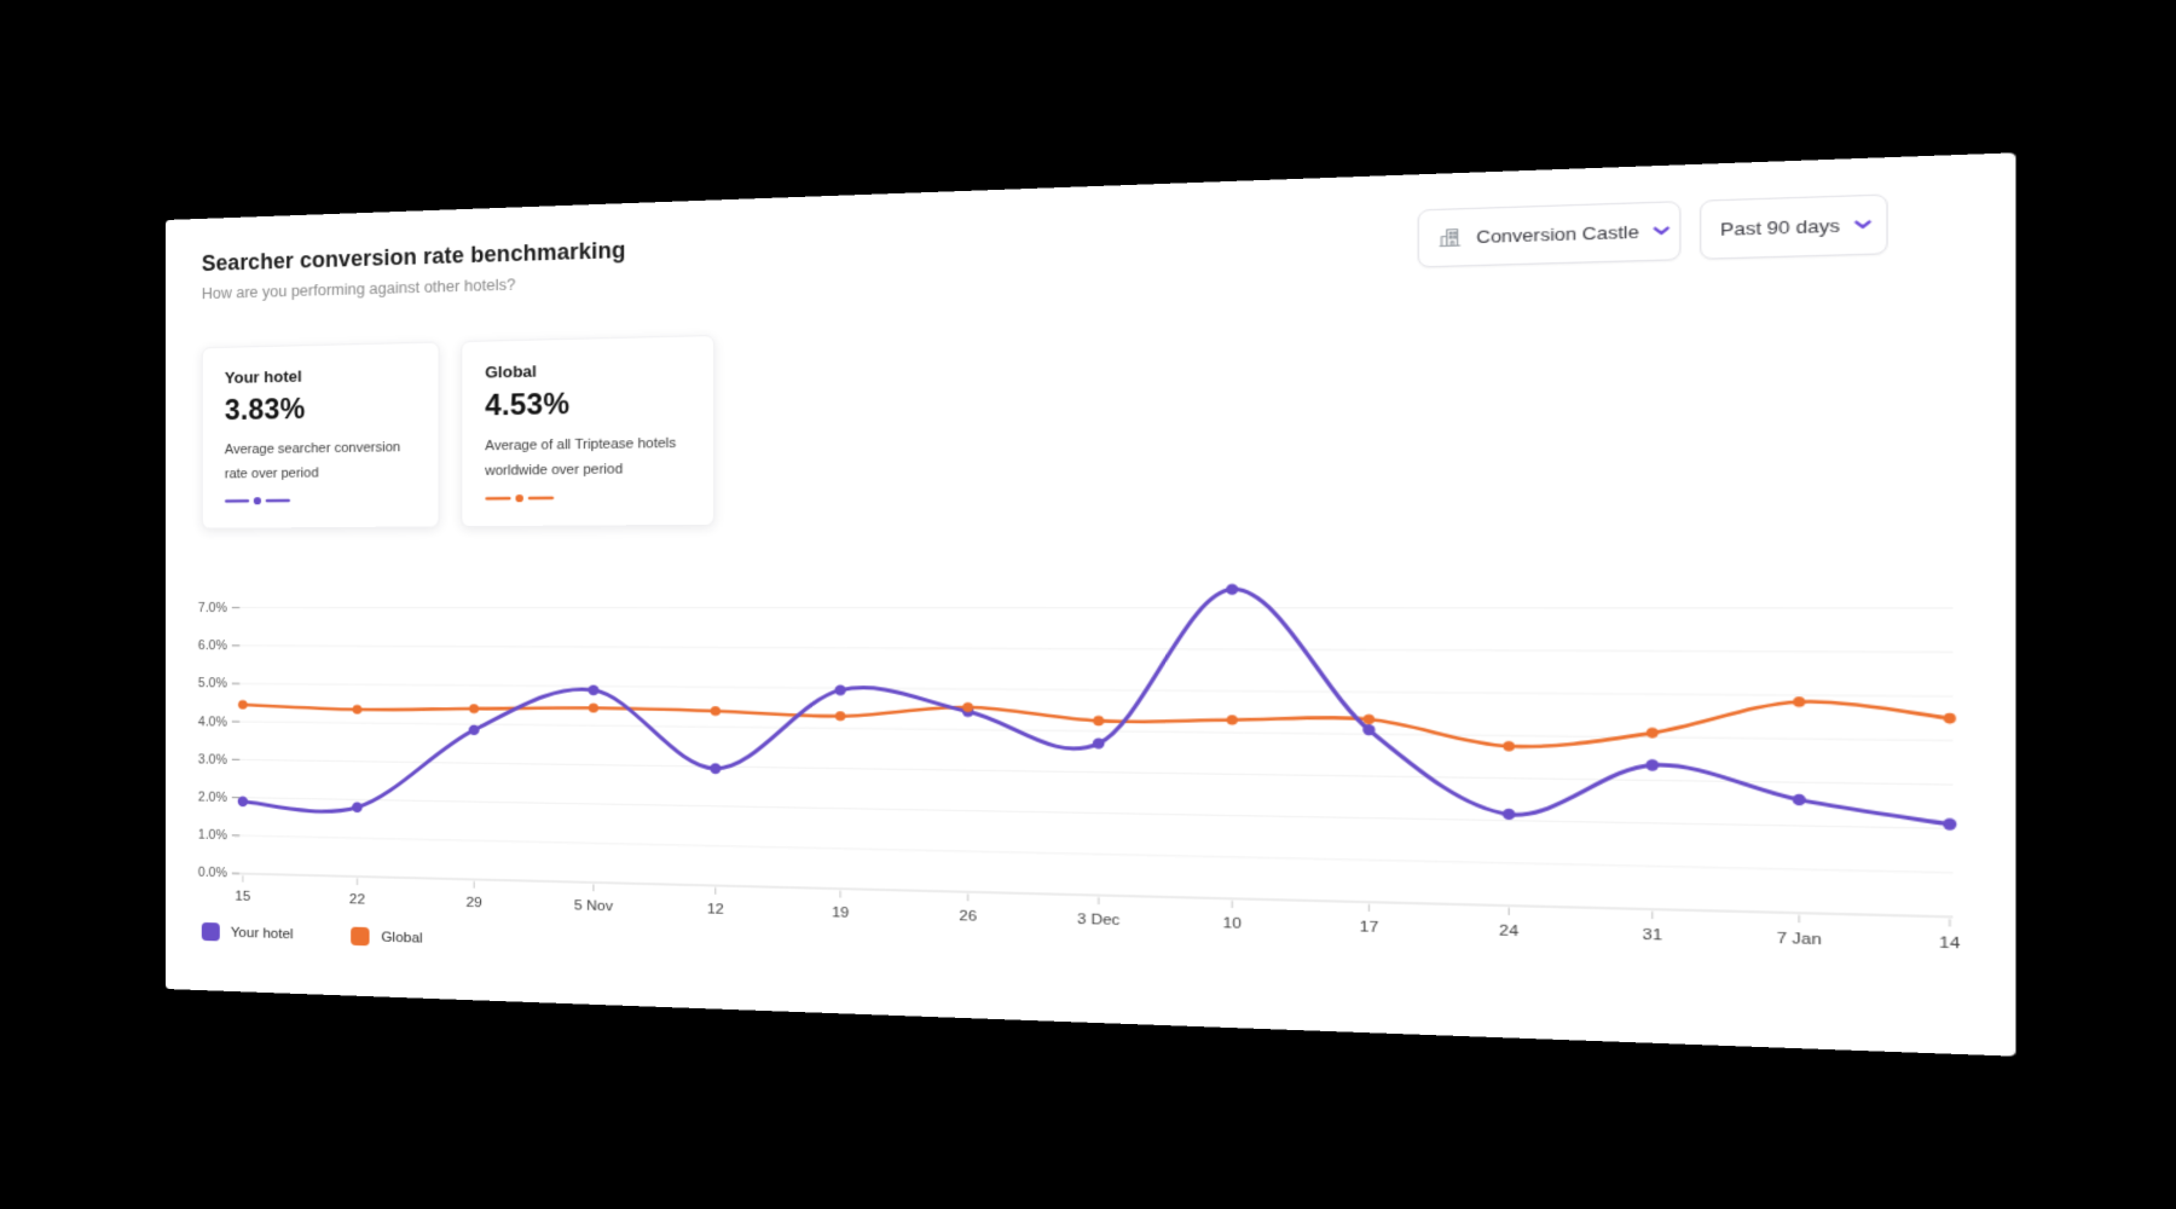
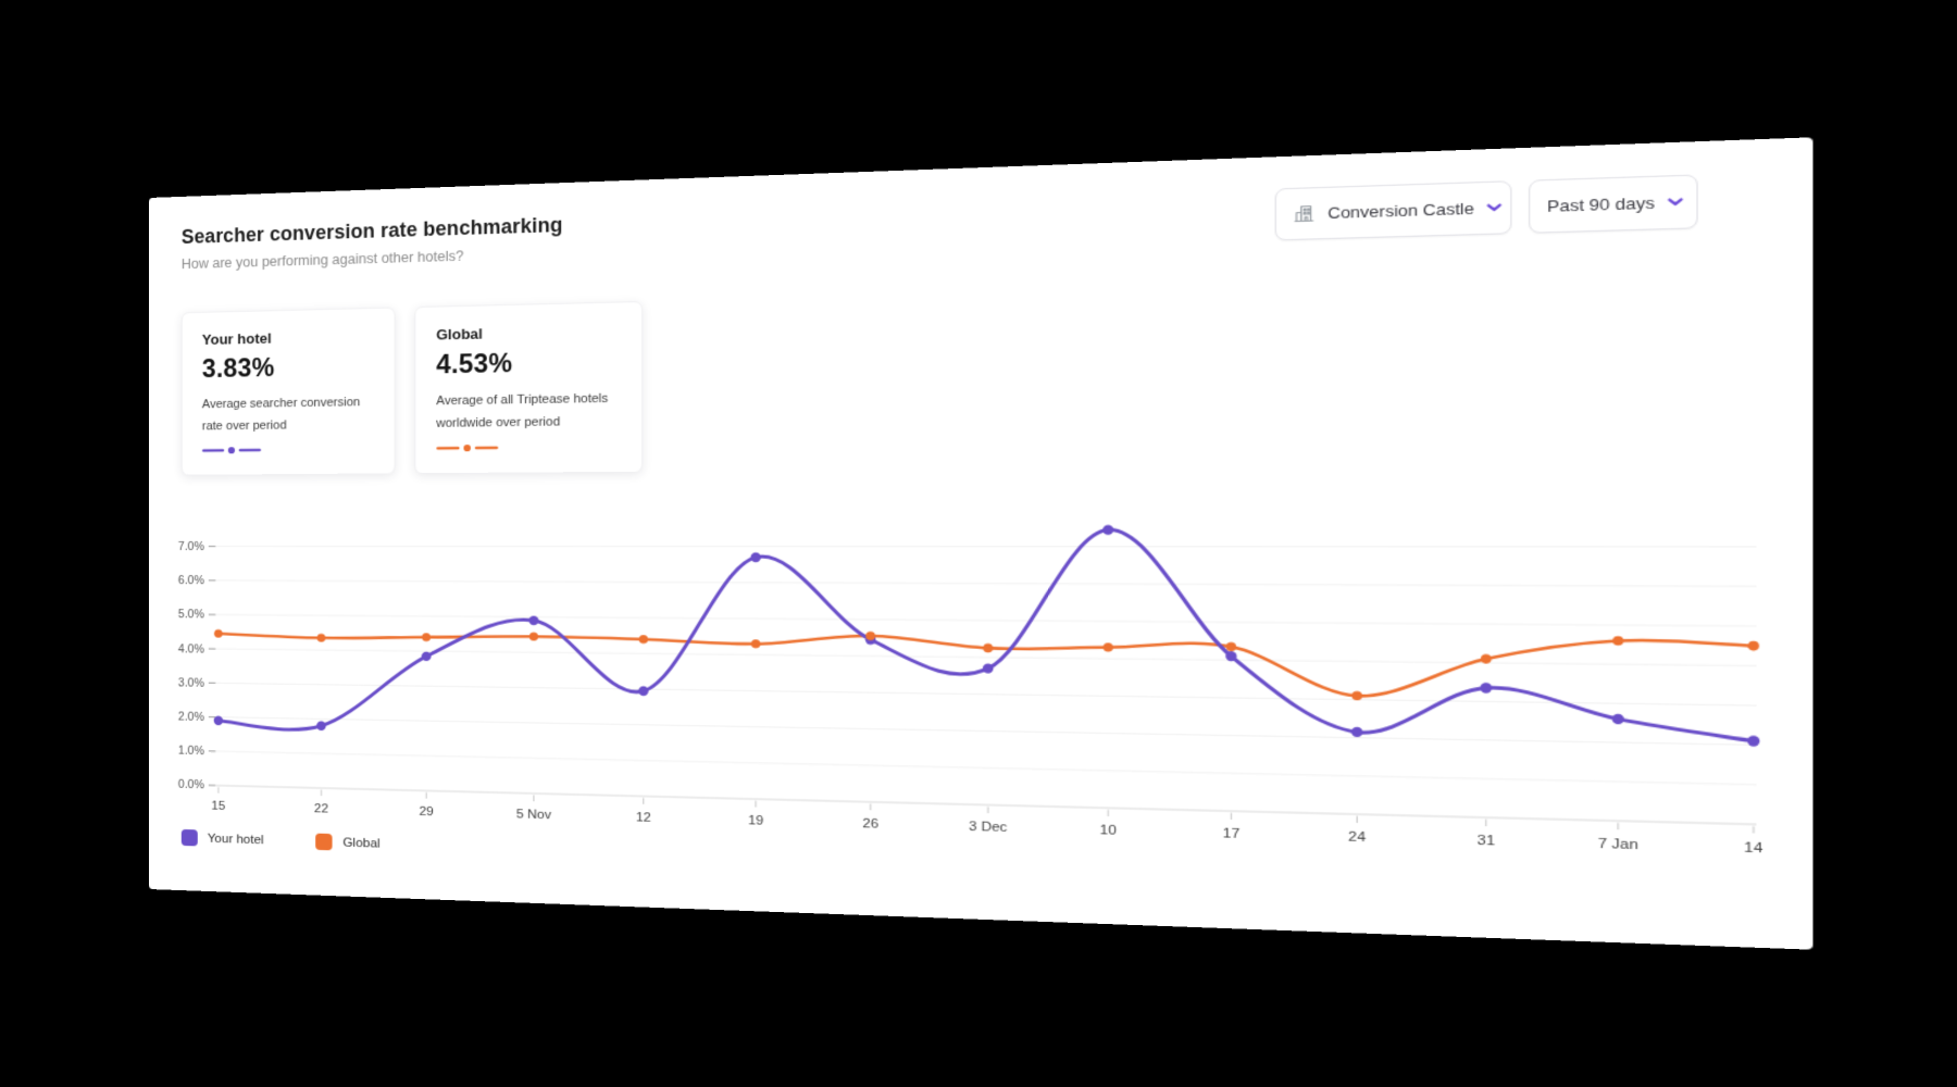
Your hotel/19: 5.0% -> 6.7%
Global/24: 3.8% -> 3.1%
Global/7 Jan: 4.8% -> 4.6%
